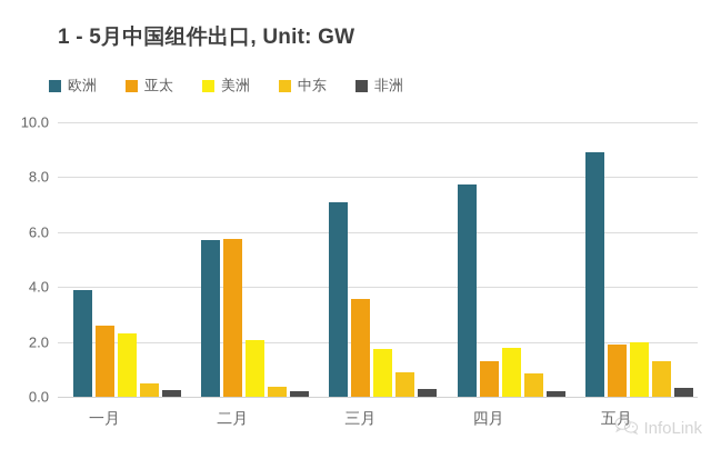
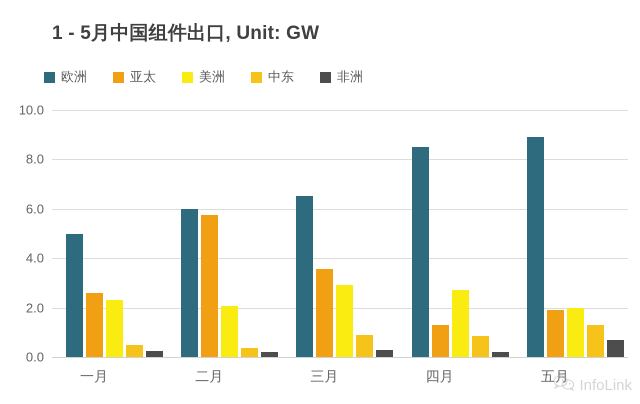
欧洲/一月: 3.9 -> 5.0
欧洲/二月: 5.7 -> 6.0
欧洲/三月: 7.1 -> 6.5
美洲/三月: 1.8 -> 2.9
欧洲/四月: 7.8 -> 8.5
美洲/四月: 1.8 -> 2.7
非洲/五月: 0.3 -> 0.7
